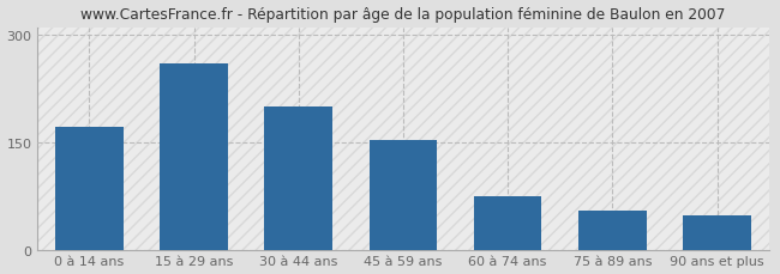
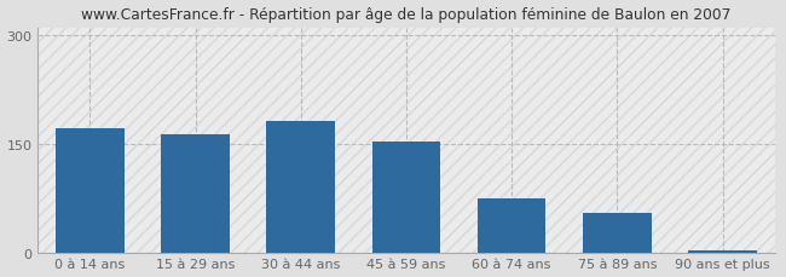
15 à 29 ans: 260 -> 163
30 à 44 ans: 200 -> 181
90 ans et plus: 48 -> 3
